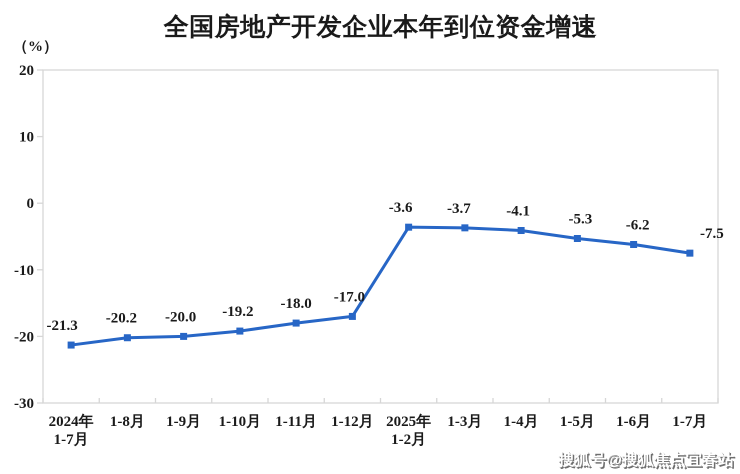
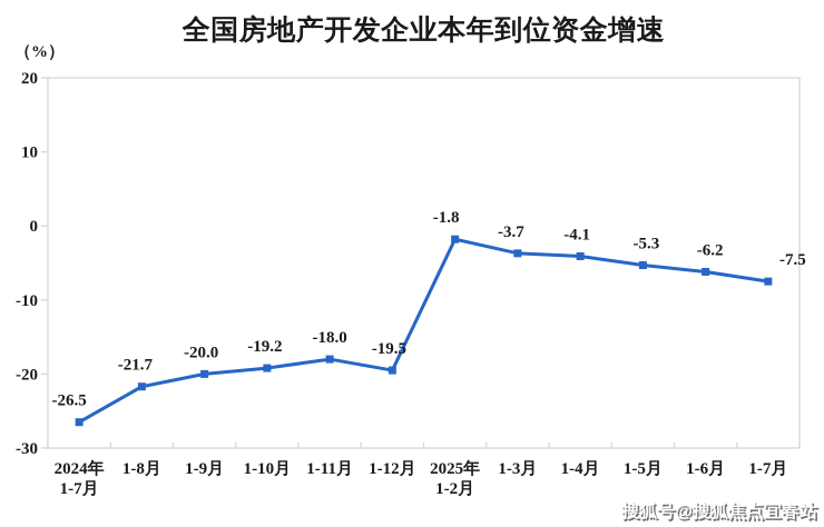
2024年 1-7月: -21.3 -> -26.5
1-8月: -20.2 -> -21.7
1-12月: -17.0 -> -19.5
2025年 1-2月: -3.6 -> -1.8
